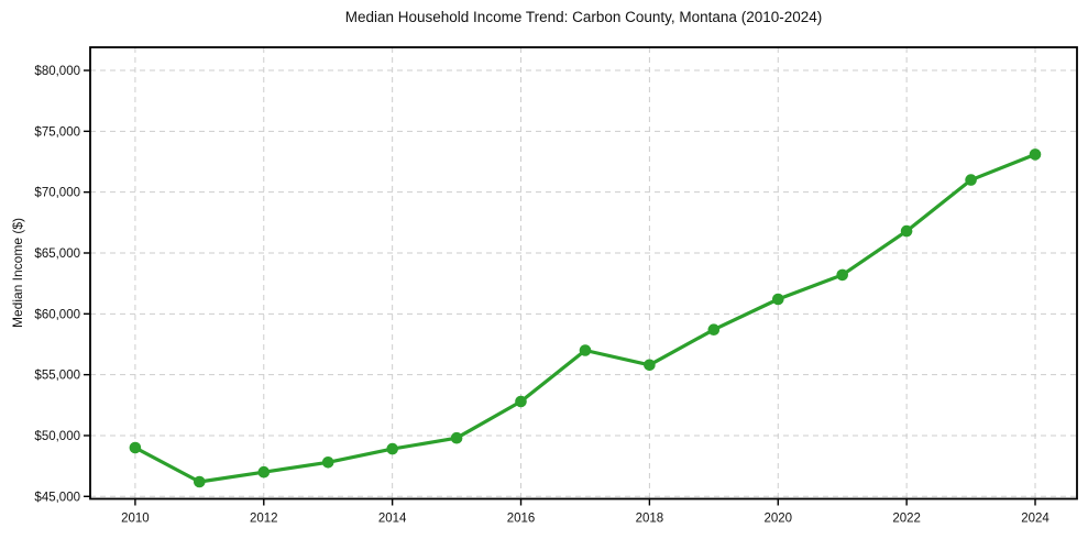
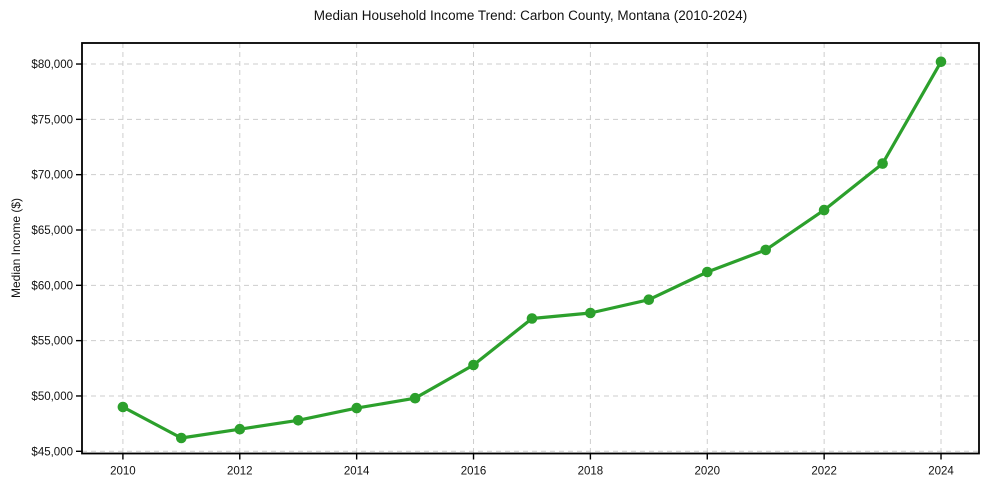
2018: $55800 -> $57500
2024: $73100 -> $80200
